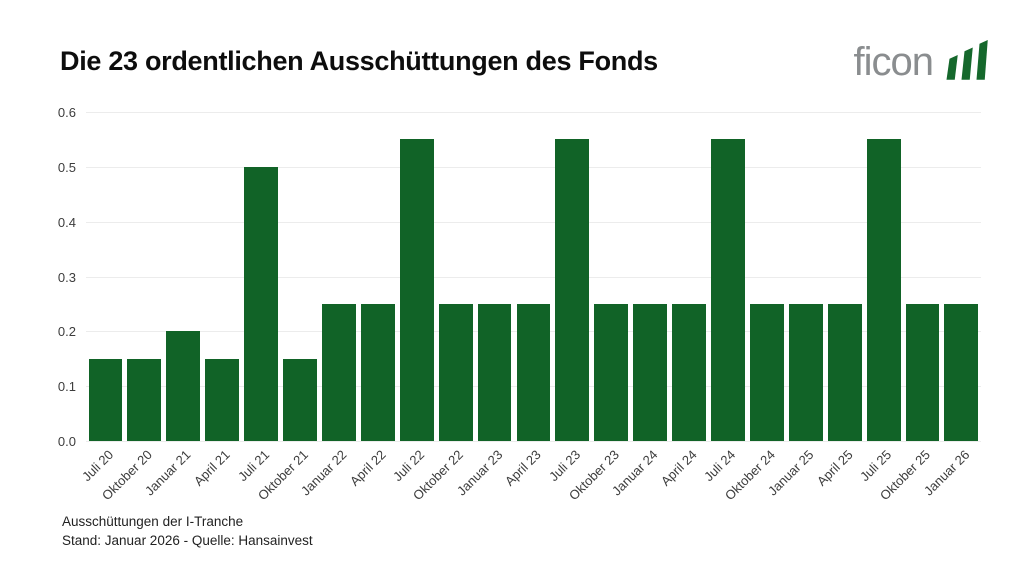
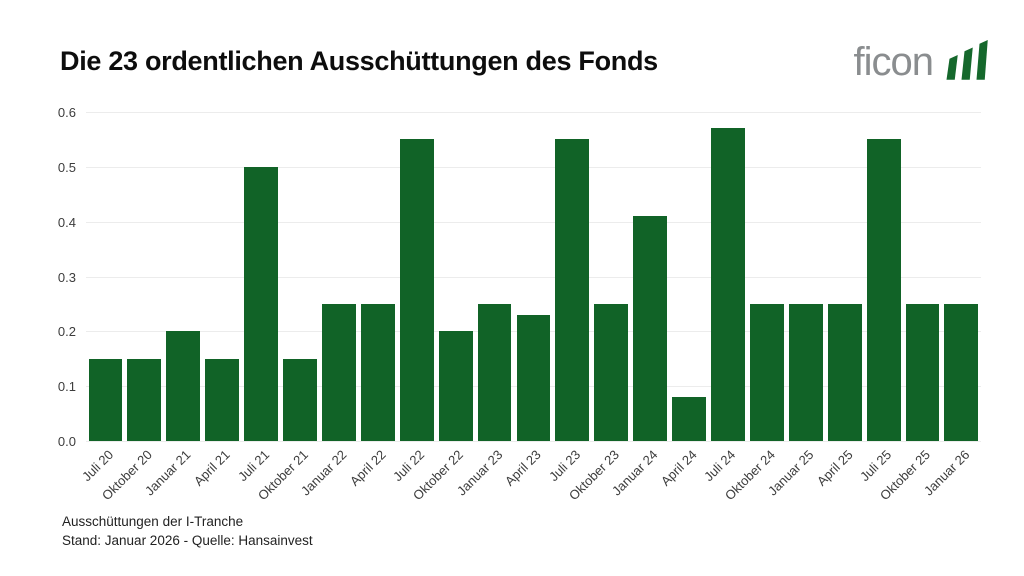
Oktober 22: 0.25 -> 0.20
April 23: 0.25 -> 0.23
Januar 24: 0.25 -> 0.41
April 24: 0.25 -> 0.08
Juli 24: 0.55 -> 0.57
